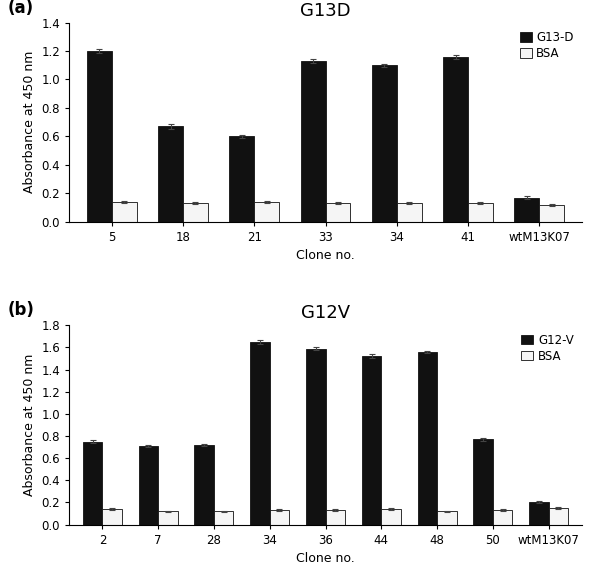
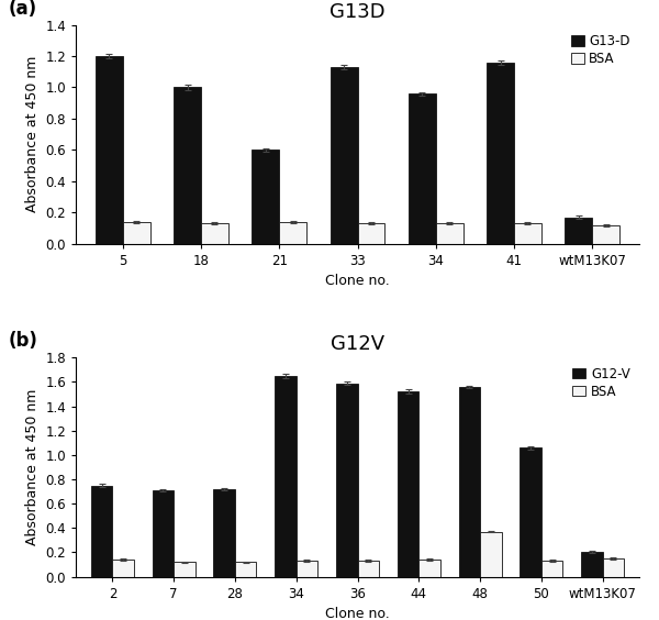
G13D/G13-D/18: 0.67 -> 1.00
G13D/G13-D/34: 1.10 -> 0.96
G12V/BSA/48: 0.12 -> 0.37
G12V/G12-V/50: 0.77 -> 1.06
